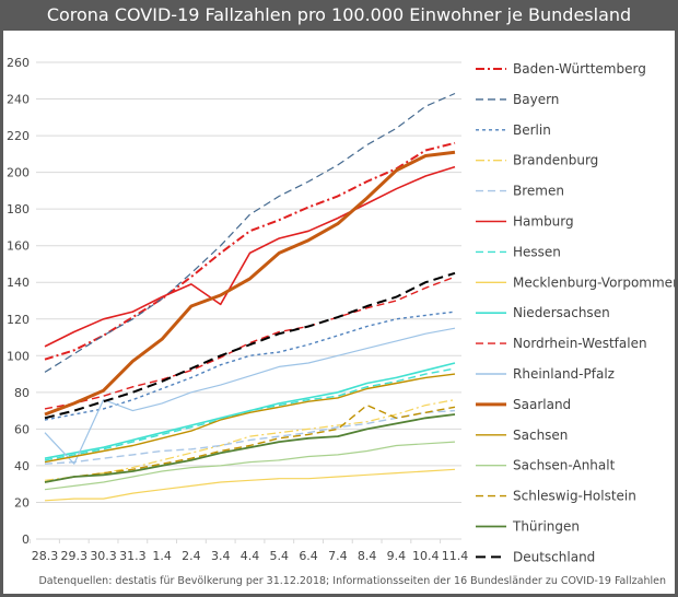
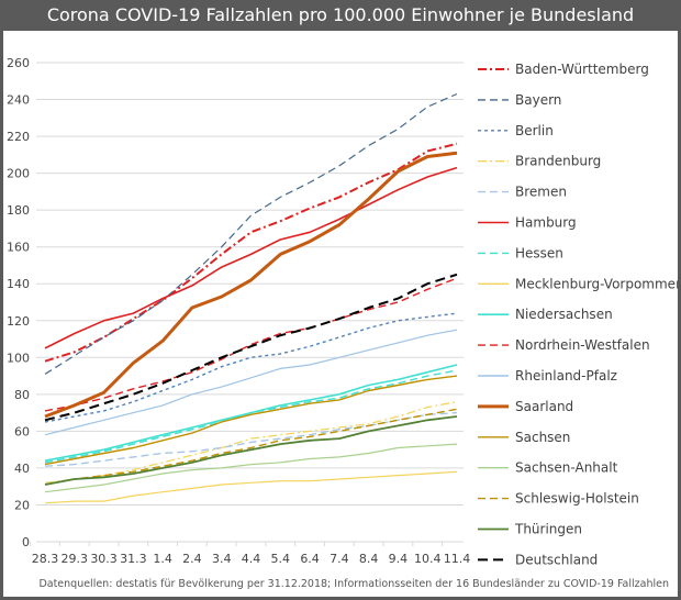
Rheinland-Pfalz/29.3: 41 -> 62
Rheinland-Pfalz/30.3: 76 -> 66
Hamburg/3.4: 128 -> 149
Schleswig-Holstein/8.4: 73 -> 63
